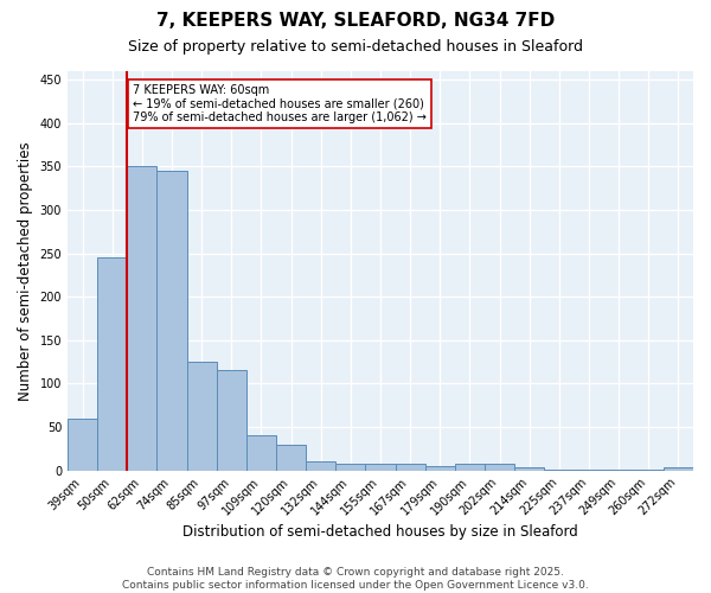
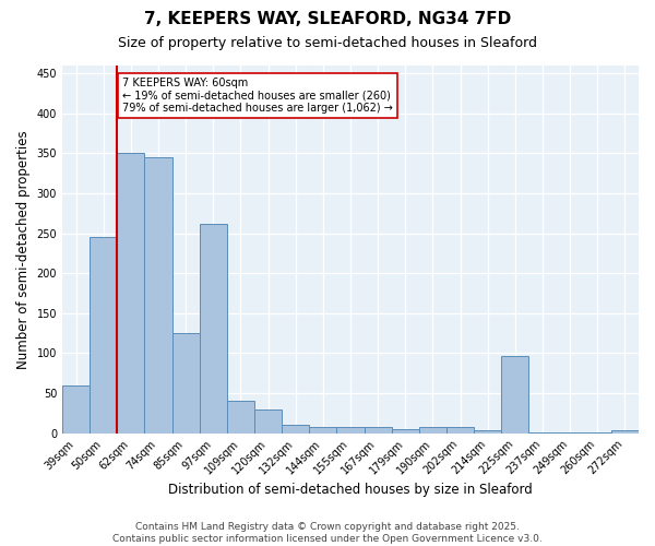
97sqm: 115 -> 262
225sqm: 1 -> 96
